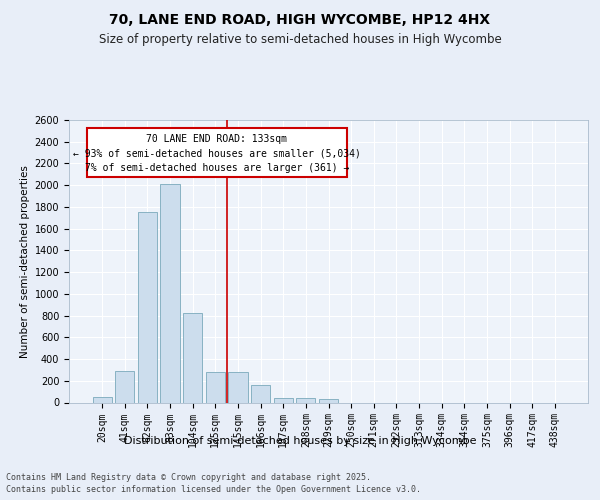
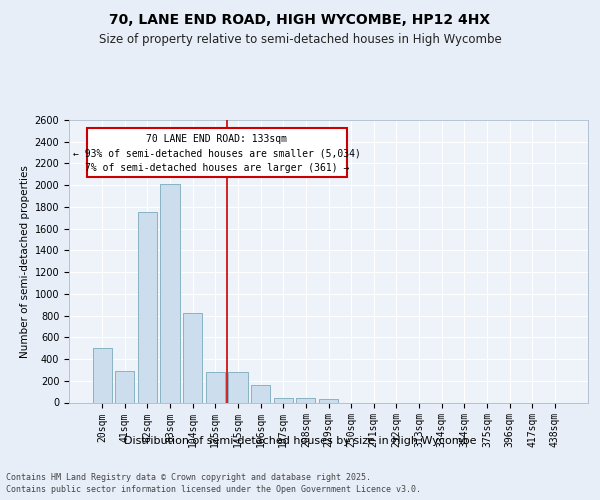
20sqm: 60 -> 500
